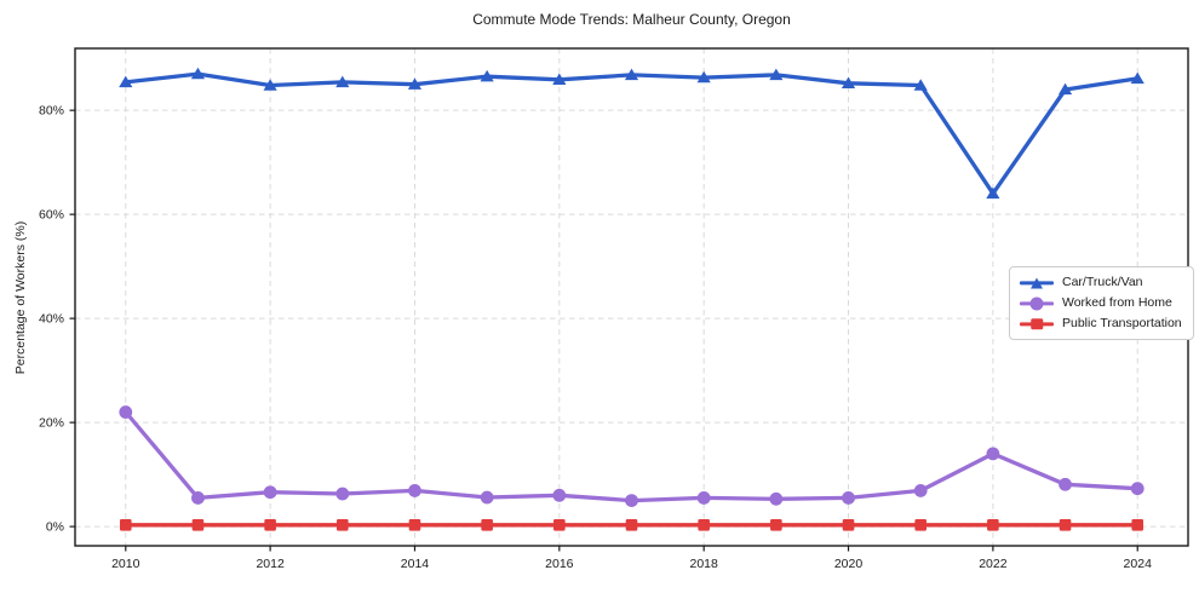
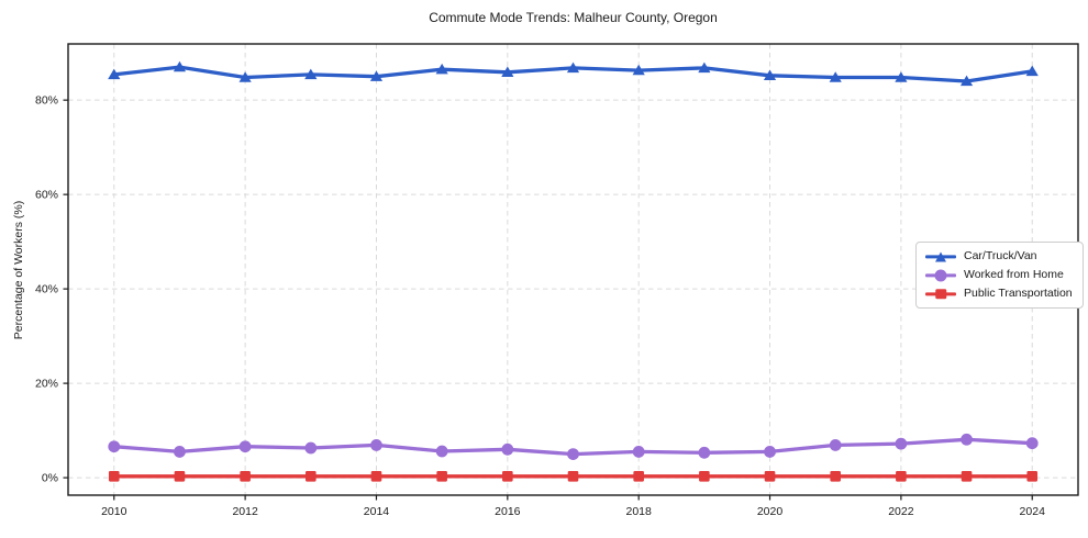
Worked from Home/2010: 22% -> 7%
Car/Truck/Van/2022: 64% -> 85%
Worked from Home/2022: 14% -> 7%
